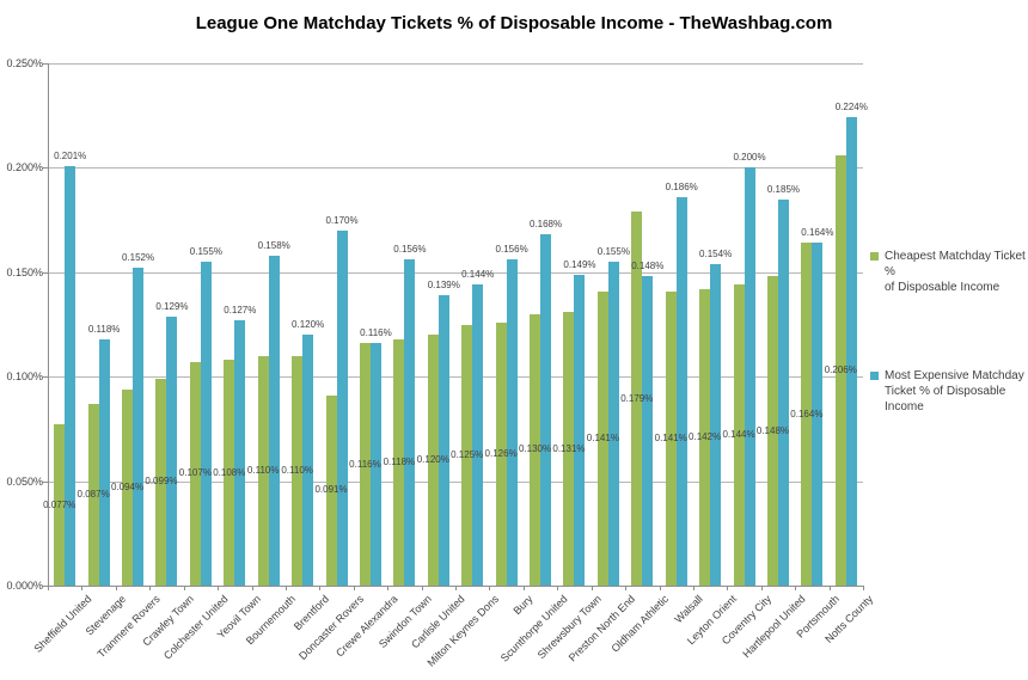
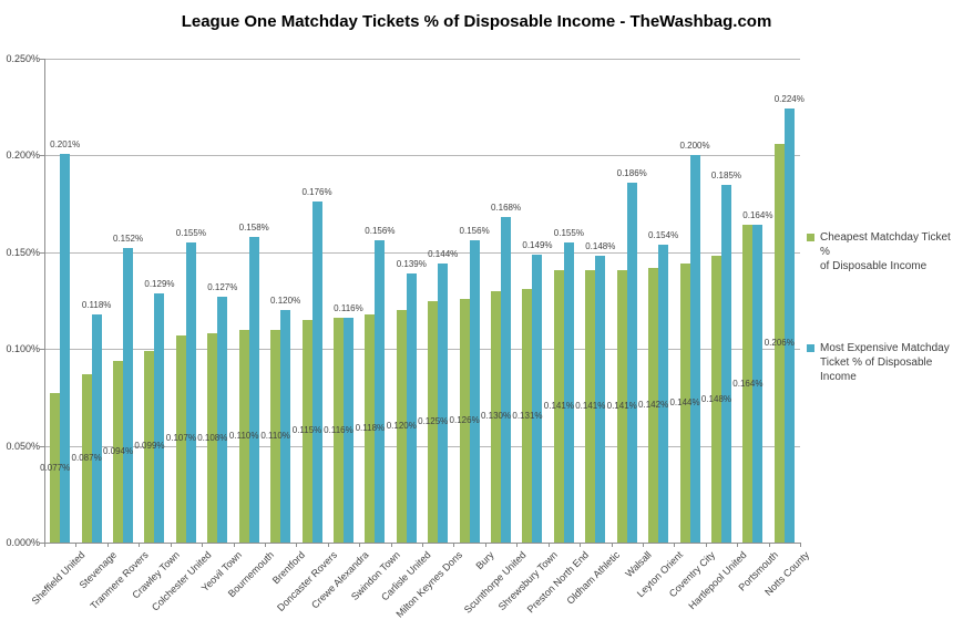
Cheapest Matchday Ticket % of Disposable Income/Doncaster Rovers: 0.091% -> 0.115%
Most Expensive Matchday Ticket % of Disposable Income/Doncaster Rovers: 0.170% -> 0.176%
Cheapest Matchday Ticket % of Disposable Income/Oldham Athletic: 0.179% -> 0.141%
